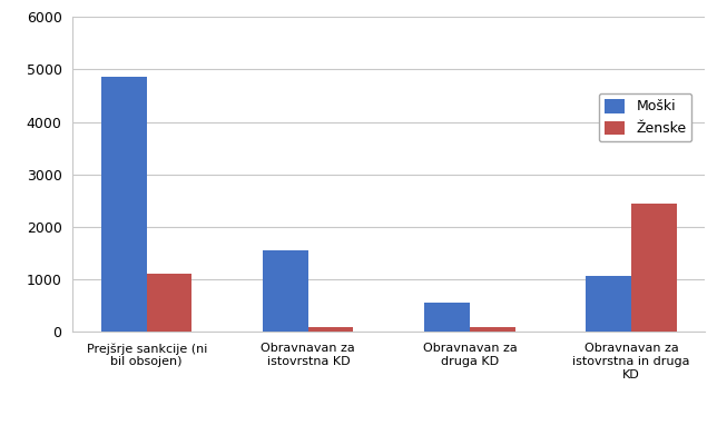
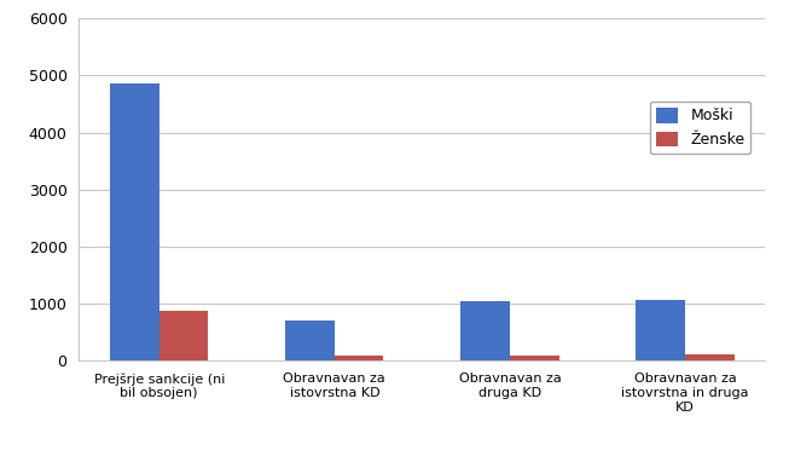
Ženske/Prejšrje sankcije (ni bil obsojen): 1100 -> 860
Moški/Obravnavan za istovrstna KD: 1550 -> 700
Moški/Obravnavan za druga KD: 550 -> 1030
Ženske/Obravnavan za istovrstna in druga KD: 2450 -> 100
